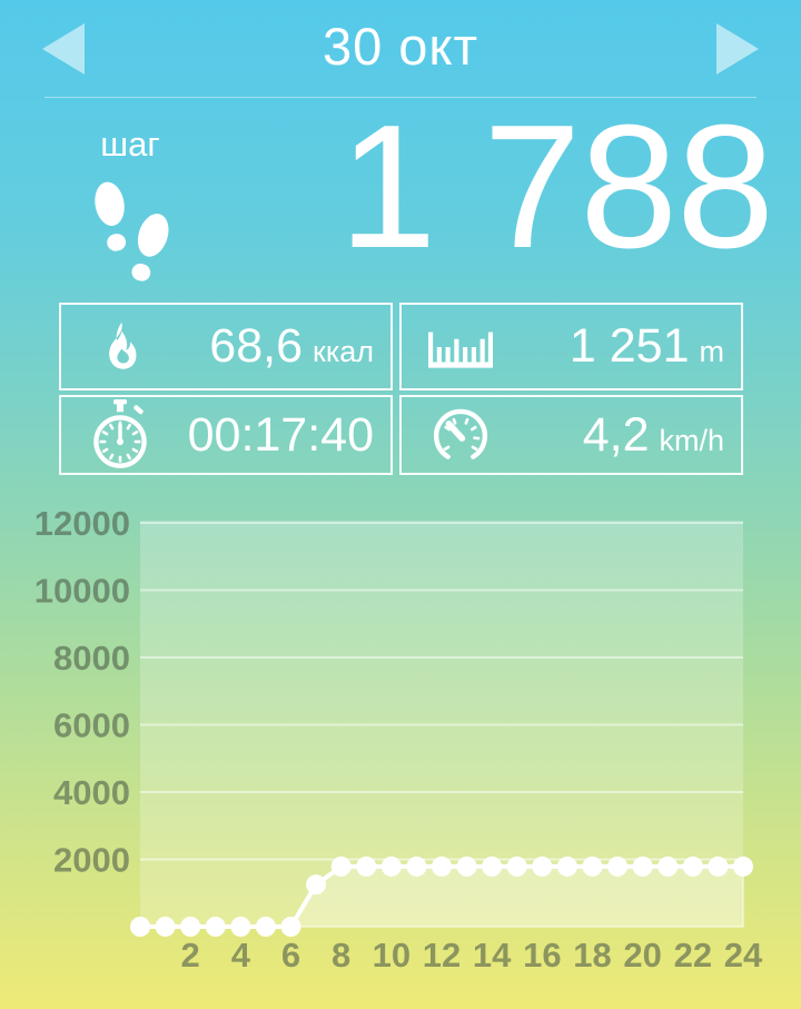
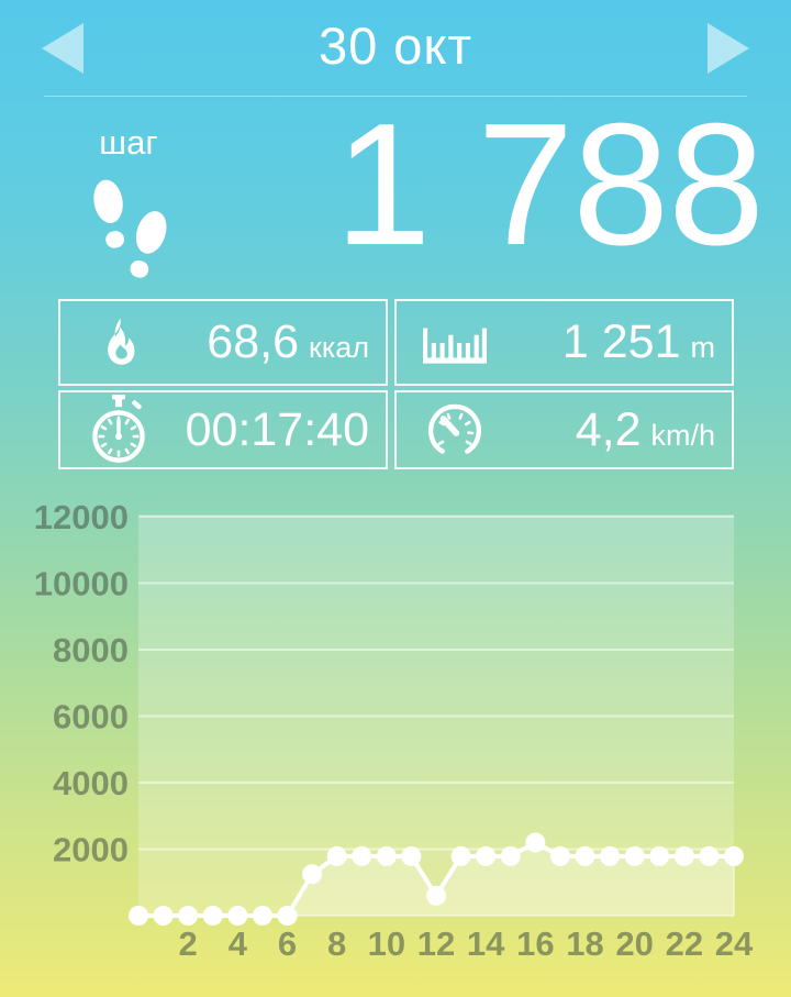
12: 1800 -> 600
16: 1800 -> 2200
